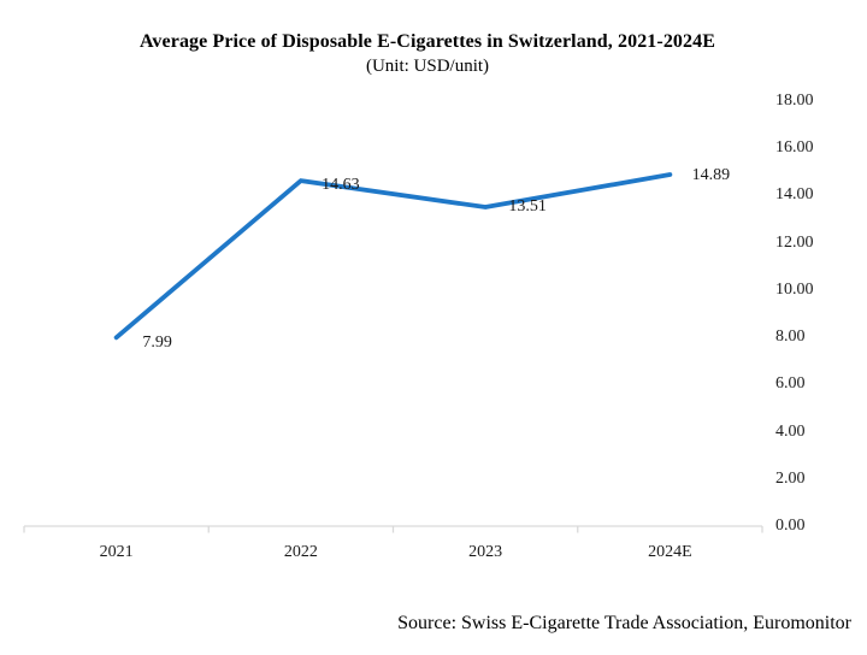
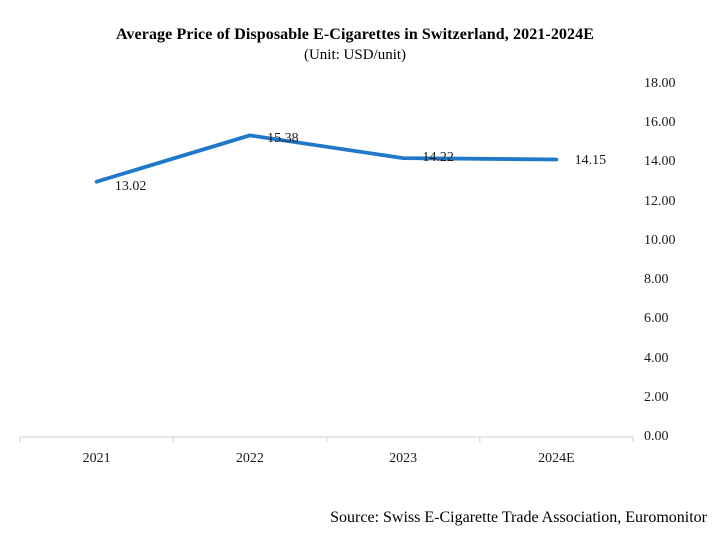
2021: 7.99 -> 13.02
2022: 14.63 -> 15.38
2023: 13.51 -> 14.22
2024E: 14.89 -> 14.15
